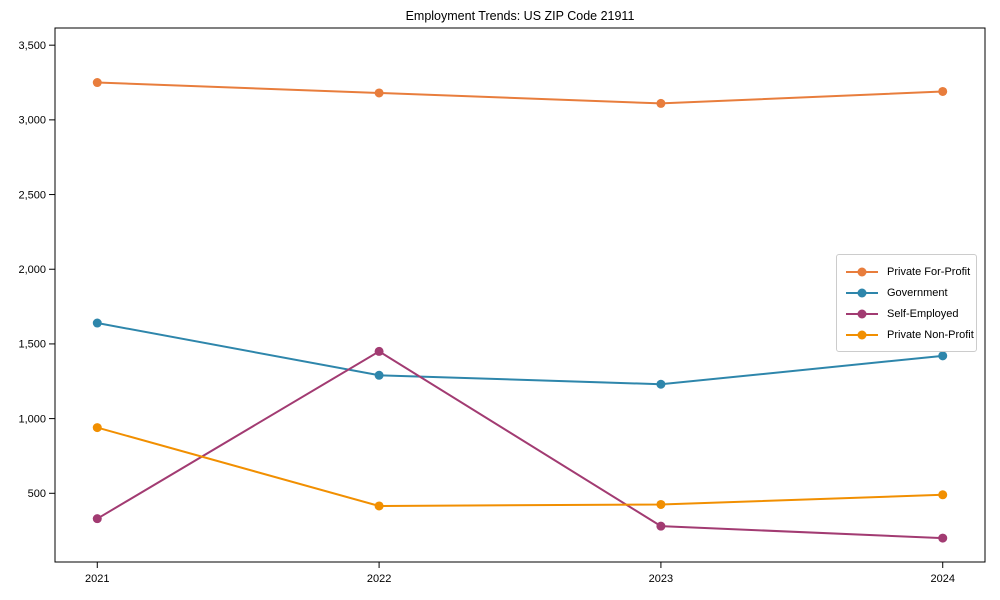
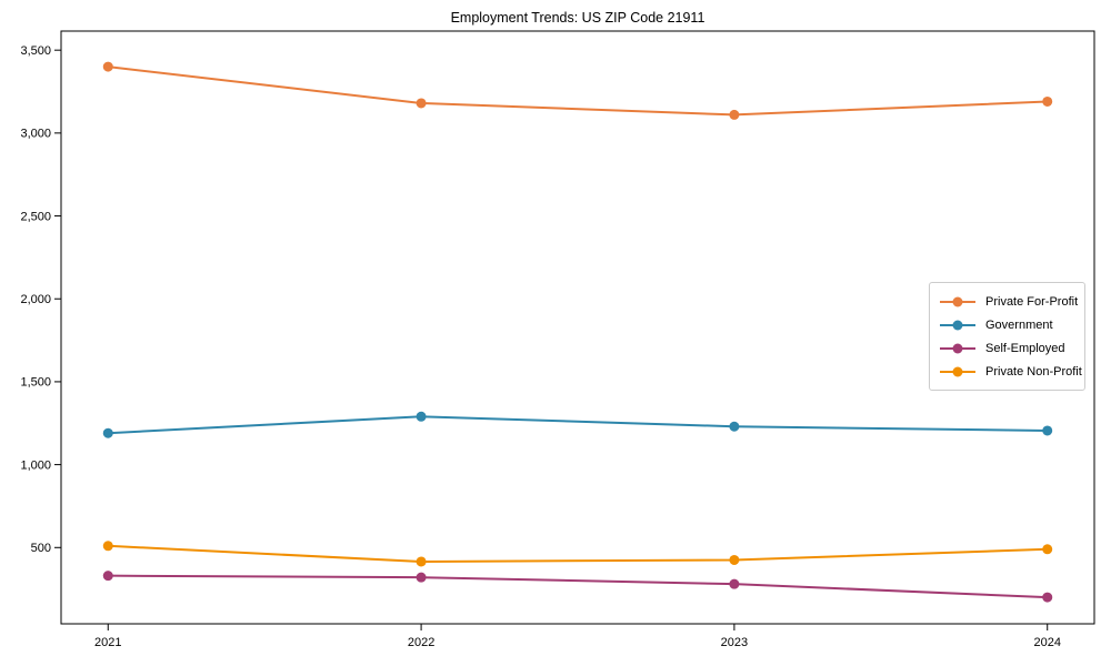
Private For-Profit/2021: 3250 -> 3400
Government/2021: 1640 -> 1190
Private Non-Profit/2021: 940 -> 510
Self-Employed/2022: 1450 -> 320
Government/2024: 1420 -> 1200
